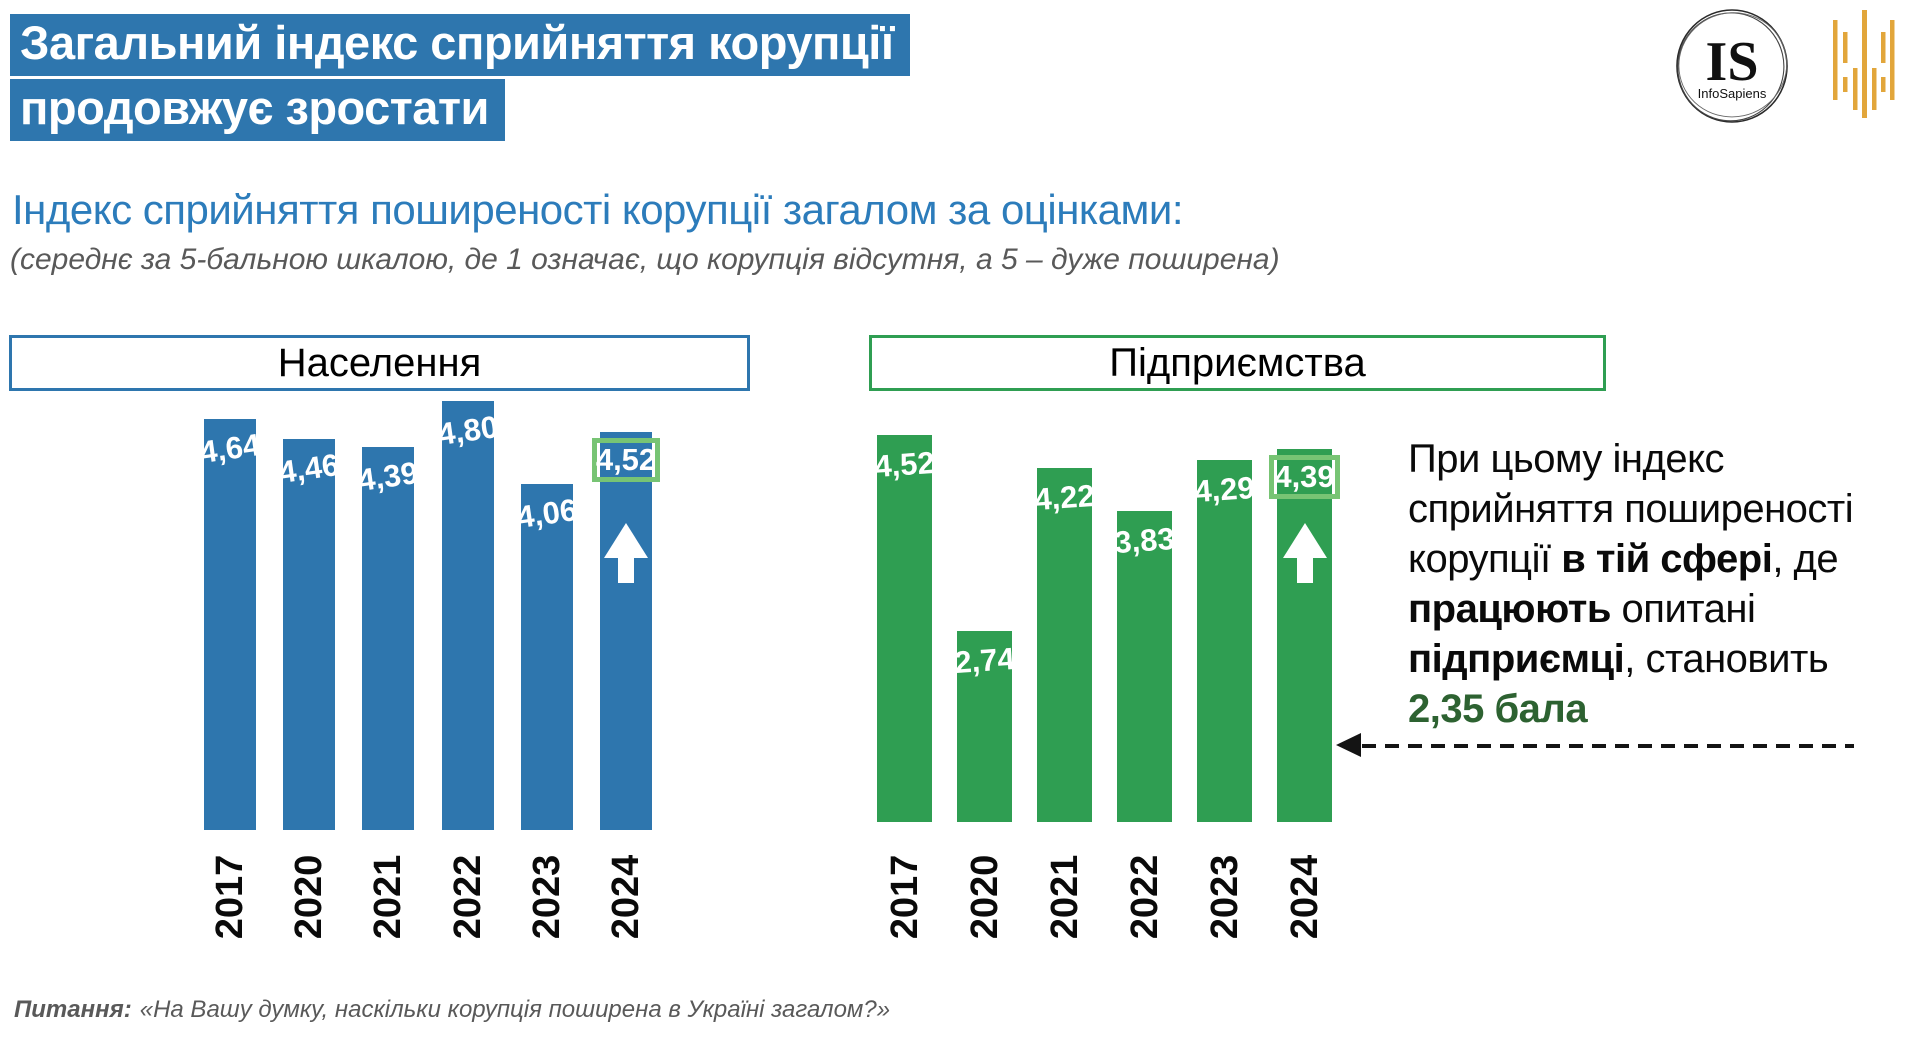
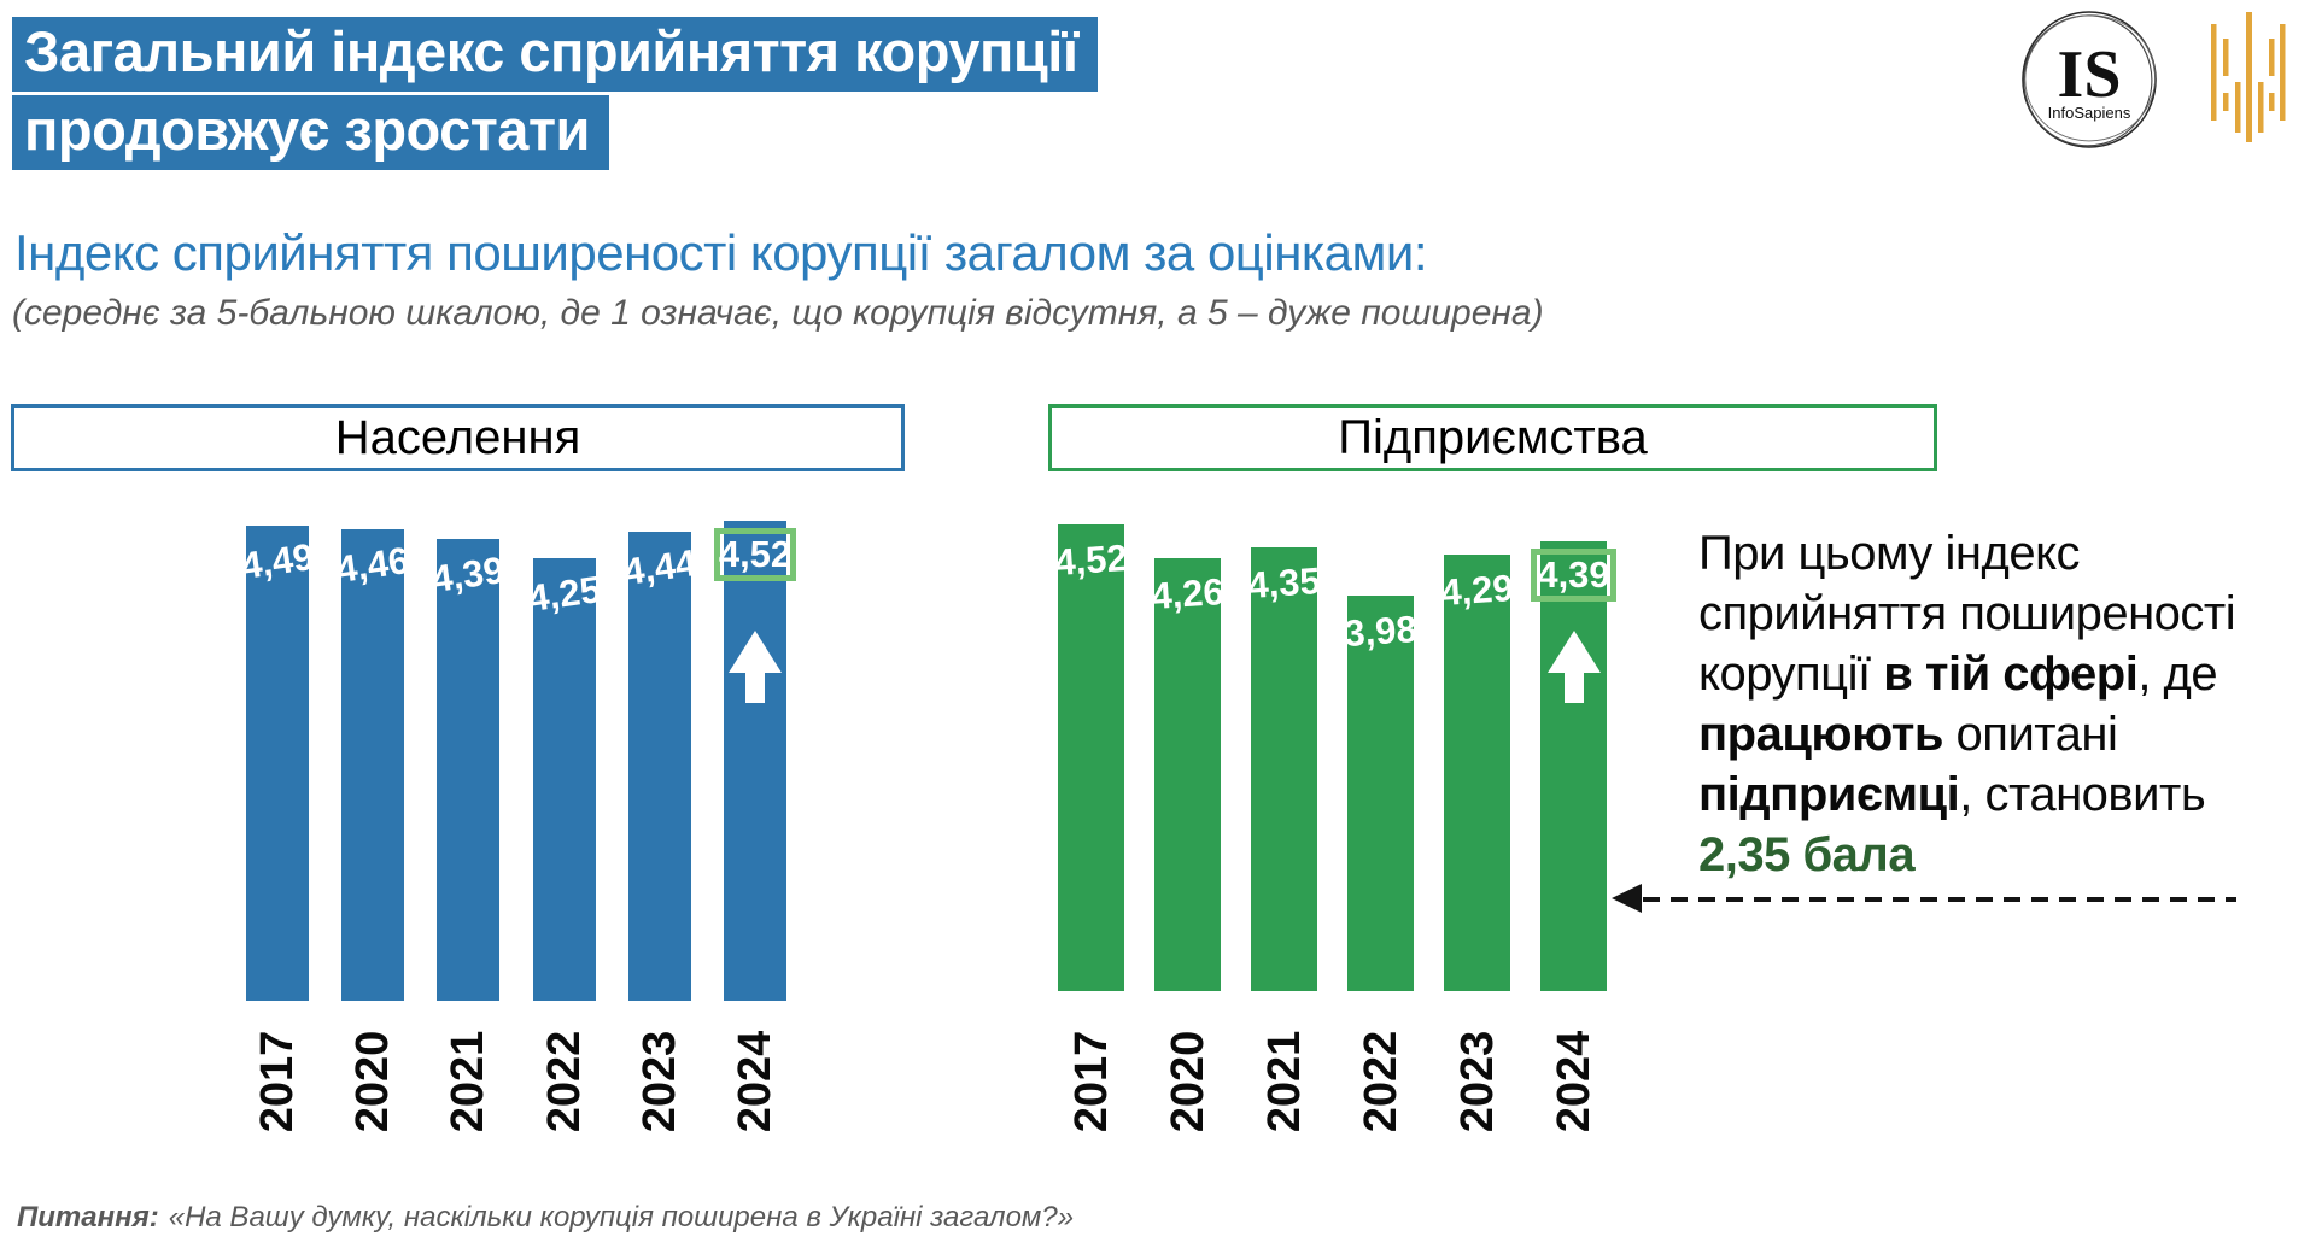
Населення/2017: 4,64 -> 4,49
Населення/2022: 4,80 -> 4,25
Населення/2023: 4,06 -> 4,44
Підприємства/2020: 2,74 -> 4,26
Підприємства/2021: 4,22 -> 4,35
Підприємства/2022: 3,83 -> 3,98
